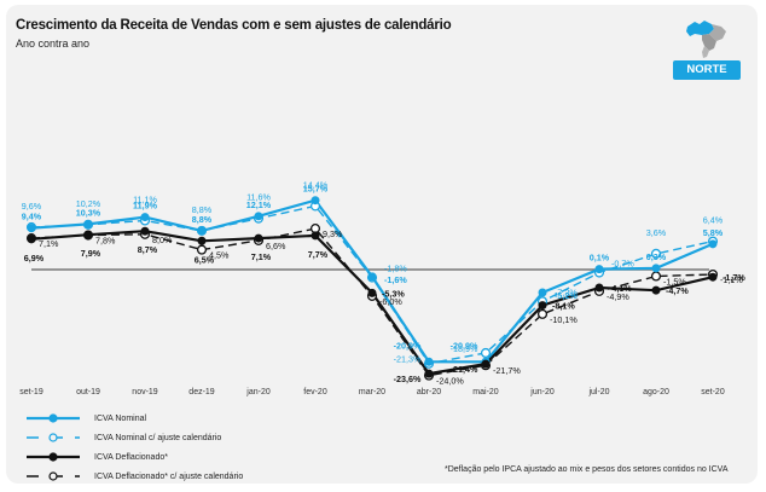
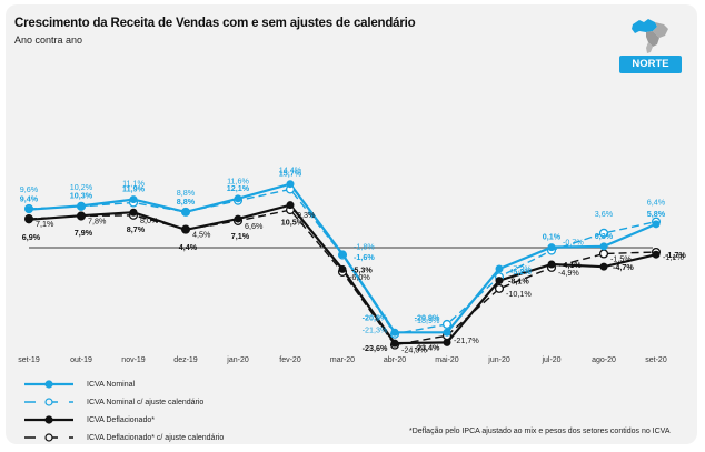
ICVA Deflacionado*/dez-19: 6,5% -> 4,4%
ICVA Deflacionado*/fev-20: 7,7% -> 10,5%
ICVA Deflacionado*/mai-20: -21,4% -> -23,4%
